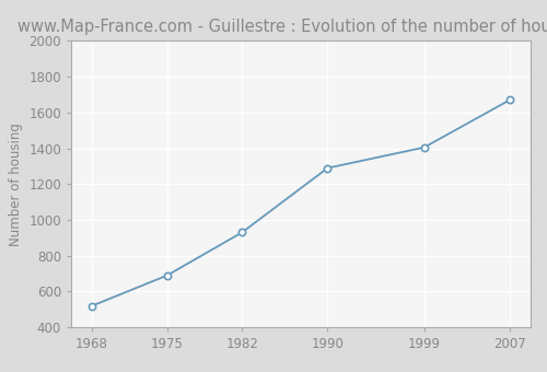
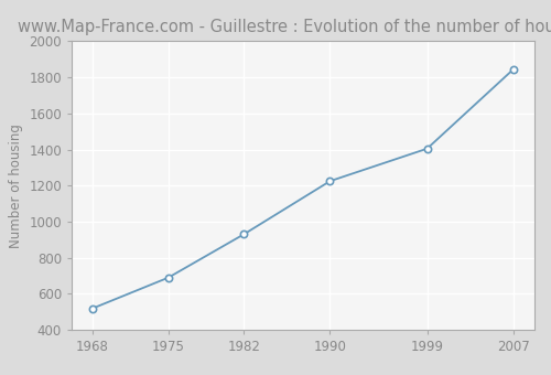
1990: 1290 -> 1220
2007: 1670 -> 1840
